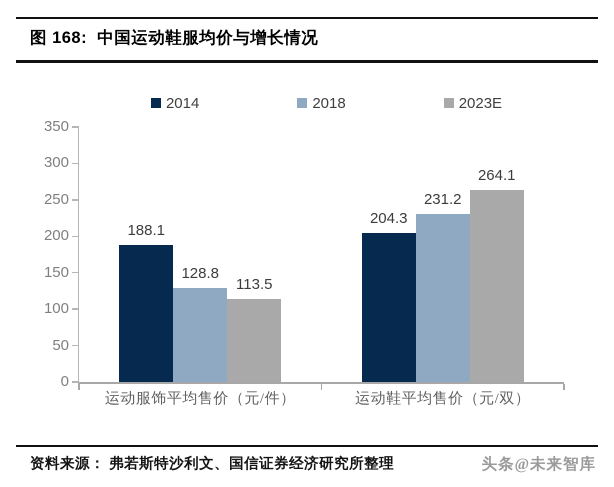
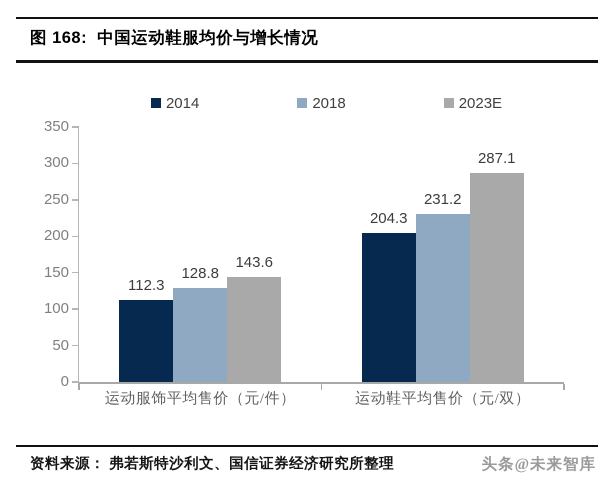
2014/运动服饰平均售价（元/件）: 188.1 -> 112.3
2023E/运动服饰平均售价（元/件）: 113.5 -> 143.6
2023E/运动鞋平均售价（元/双）: 264.1 -> 287.1
